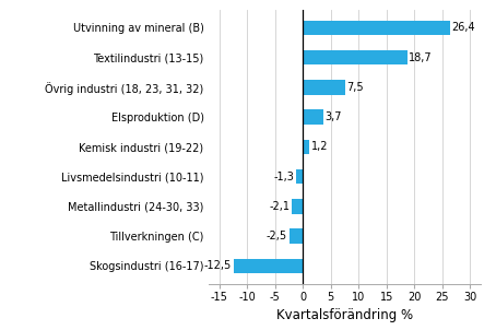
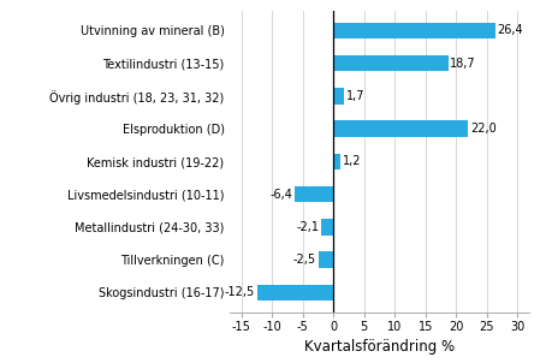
Övrig industri (18, 23, 31, 32): 7,5 -> 1,7
Elsproduktion (D): 3,7 -> 22,0
Livsmedelsindustri (10-11): -1,3 -> -6,4
